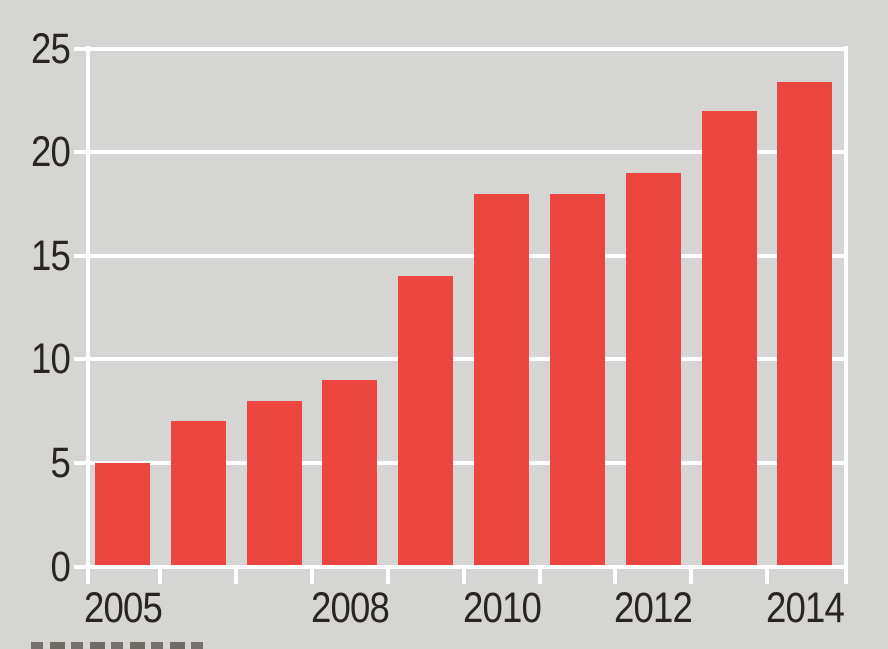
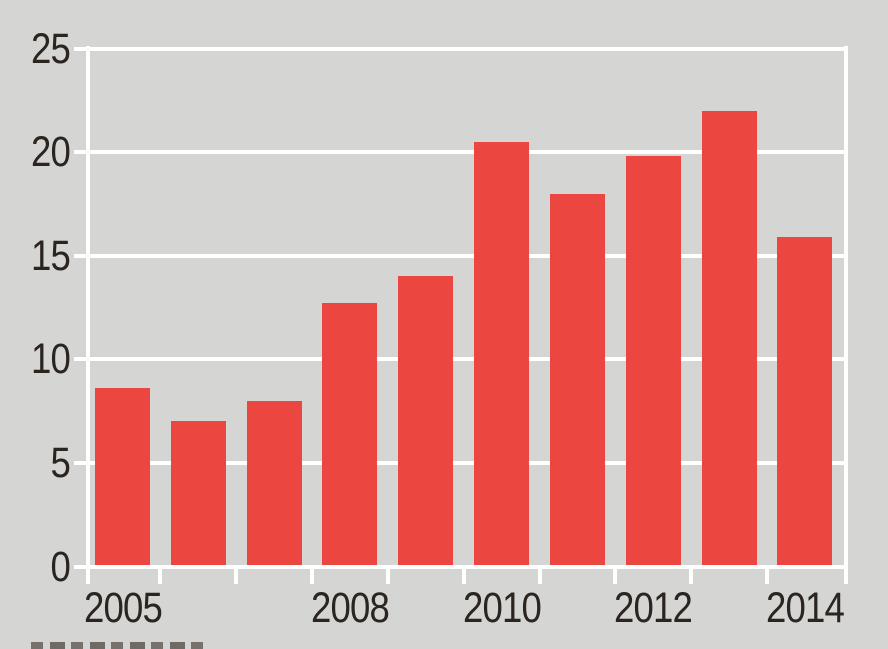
2005: 5.0 -> 8.6
2008: 9.0 -> 12.7
2010: 18.0 -> 20.5
2012: 19.0 -> 19.8
2014: 23.4 -> 15.9
